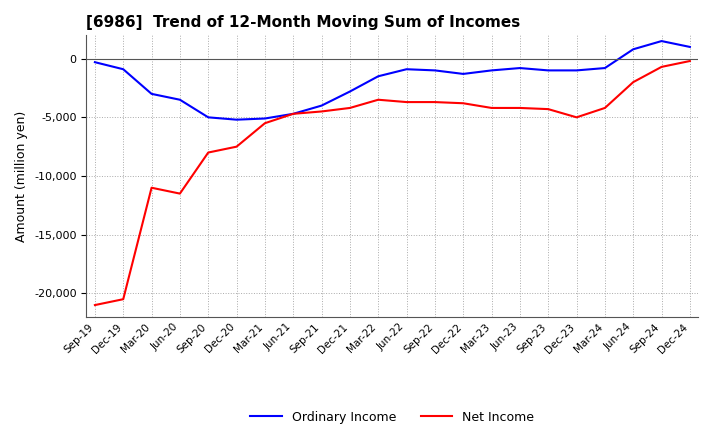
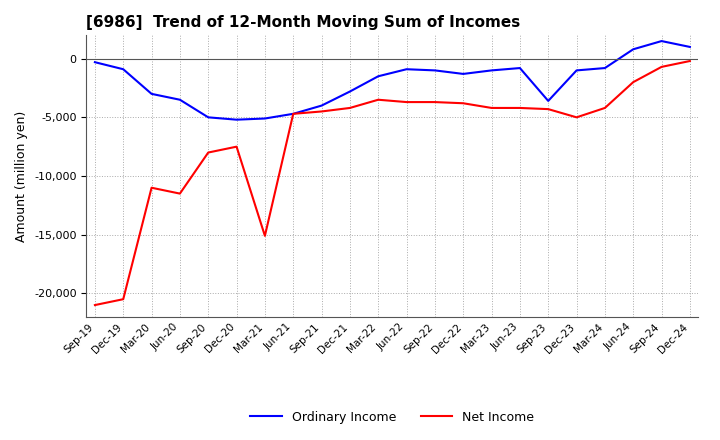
Net Income/Mar-21: -5,500 -> -15,100
Ordinary Income/Sep-23: -1,000 -> -3,600
